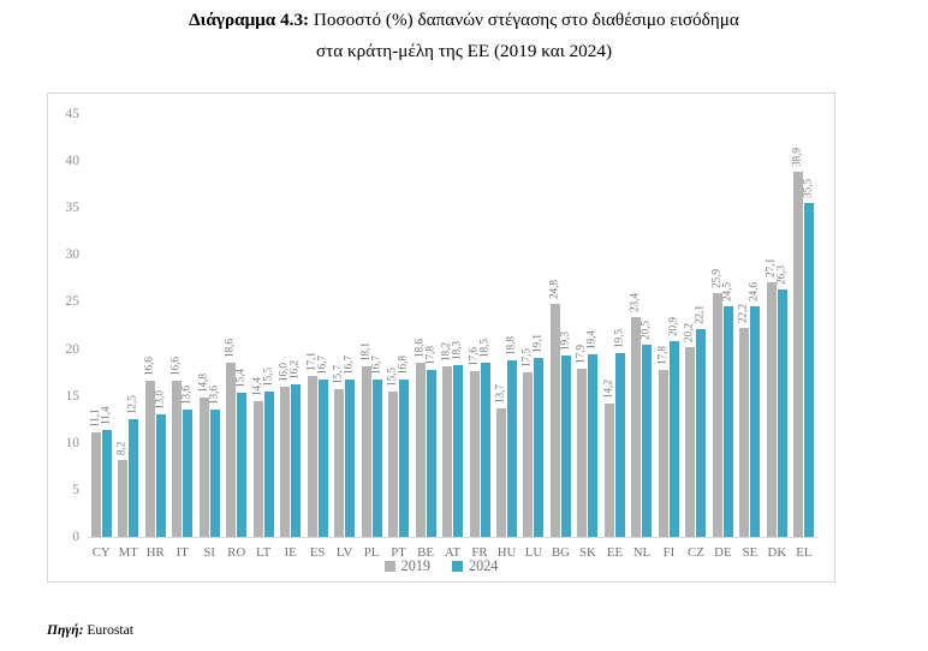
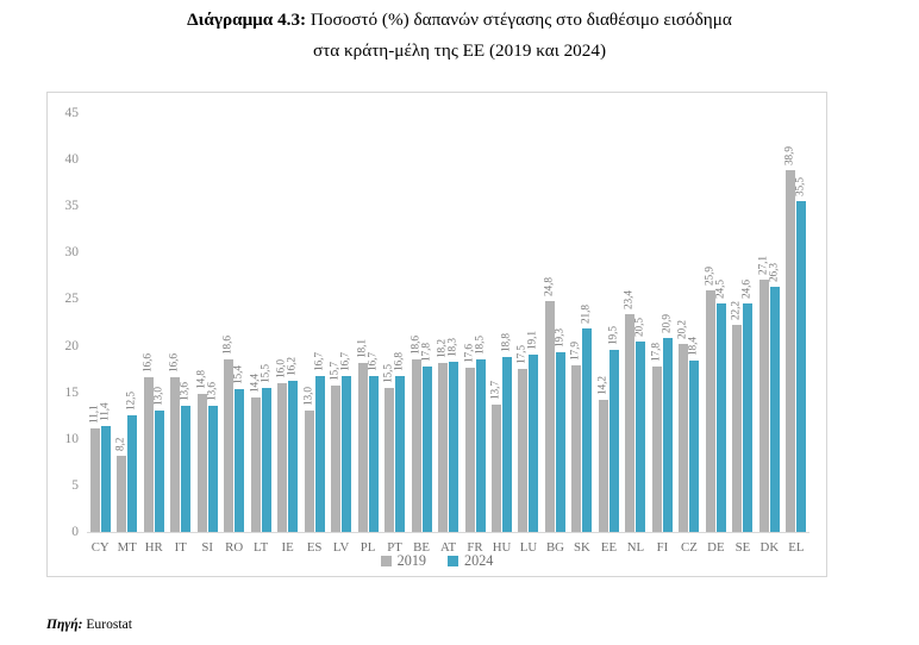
2019/ES: 17,1 -> 13,0
2024/SK: 19,4 -> 21,8
2024/CZ: 22,1 -> 18,4
